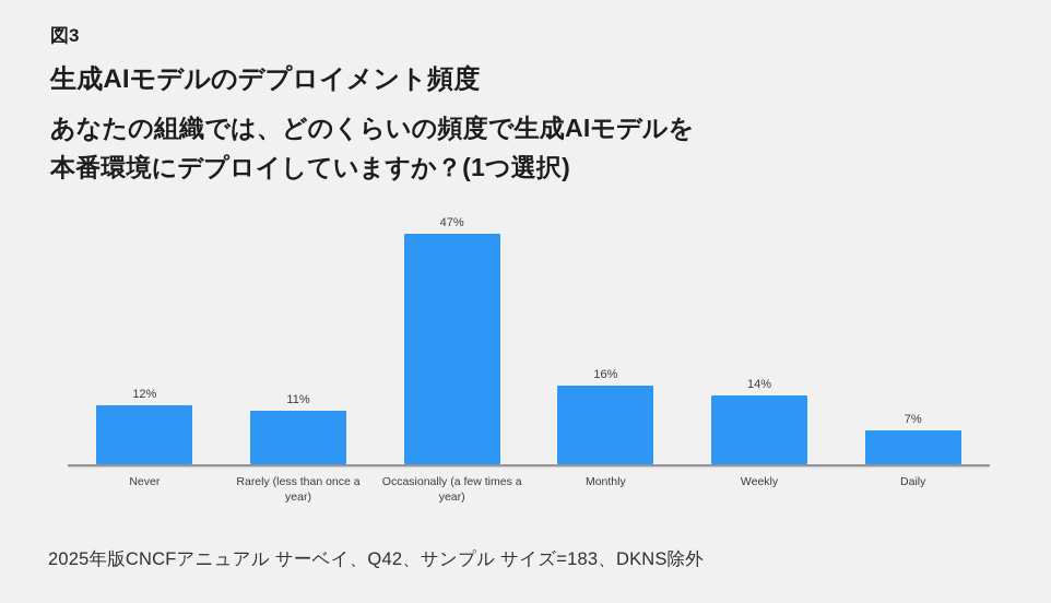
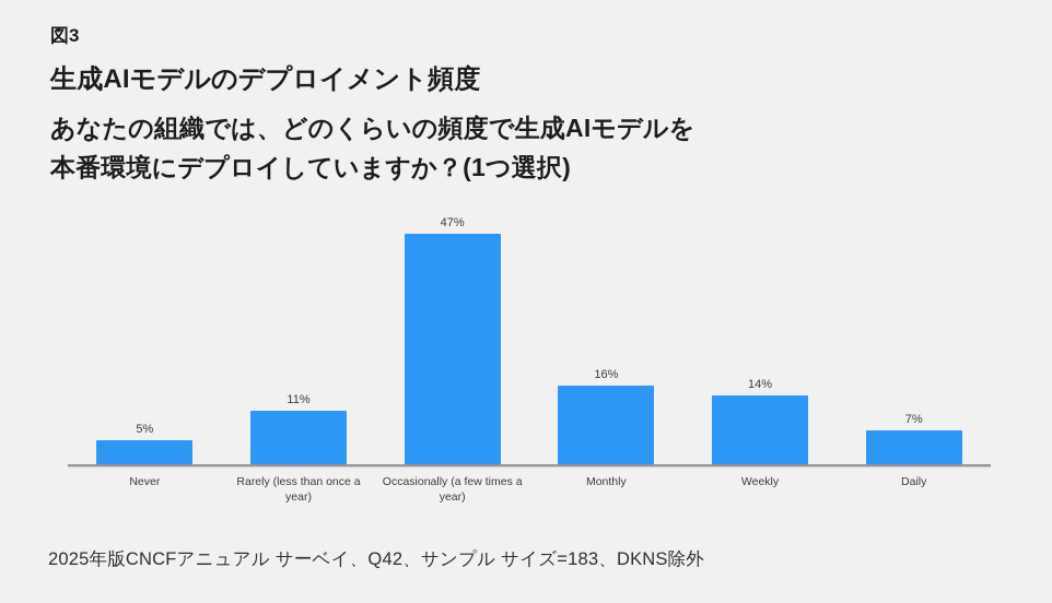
Never: 12% -> 5%
